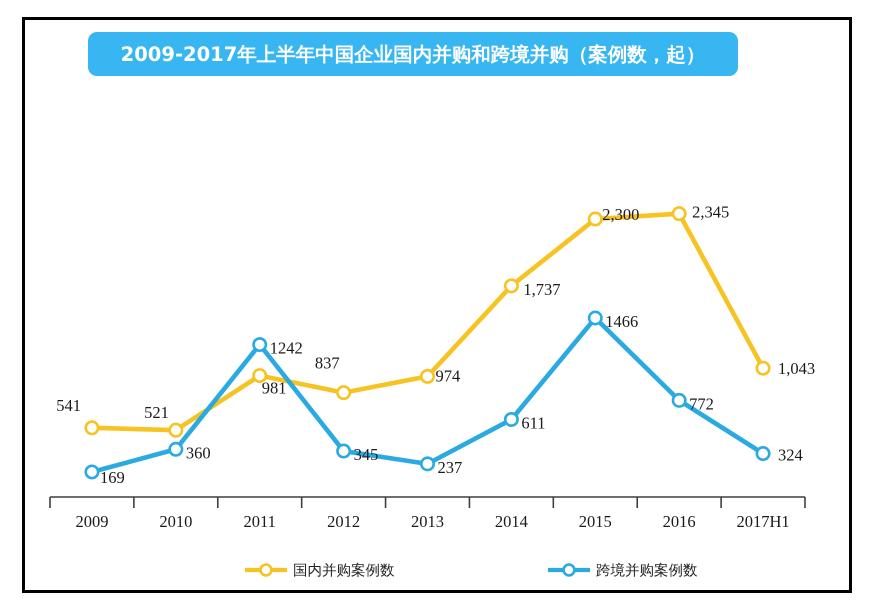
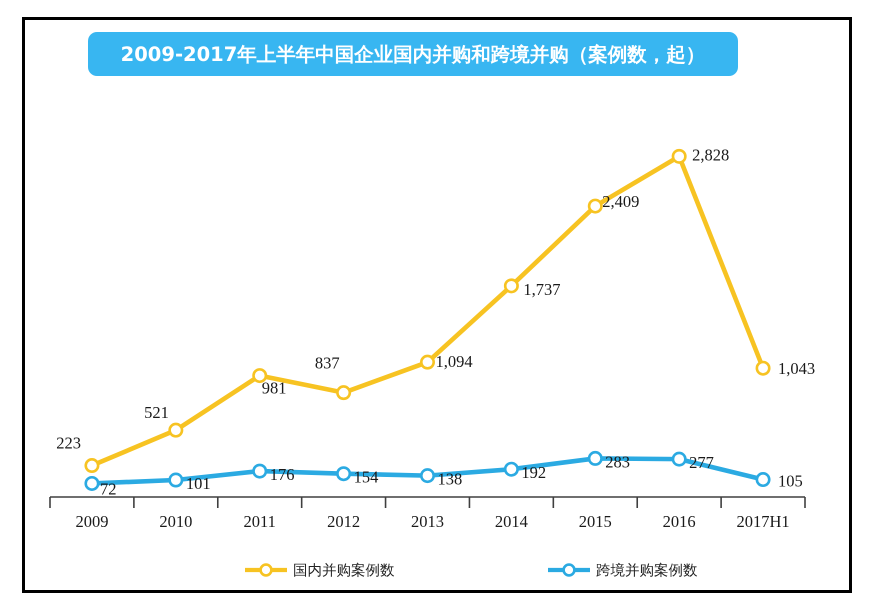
国内并购案例数/2009: 541 -> 223
跨境并购案例数/2009: 169 -> 72
跨境并购案例数/2010: 360 -> 101
跨境并购案例数/2011: 1242 -> 176
跨境并购案例数/2012: 345 -> 154
国内并购案例数/2013: 974 -> 1,094
跨境并购案例数/2013: 237 -> 138
跨境并购案例数/2014: 611 -> 192
国内并购案例数/2015: 2,300 -> 2,409
跨境并购案例数/2015: 1466 -> 283
国内并购案例数/2016: 2,345 -> 2,828
跨境并购案例数/2016: 772 -> 277
跨境并购案例数/2017H1: 324 -> 105
